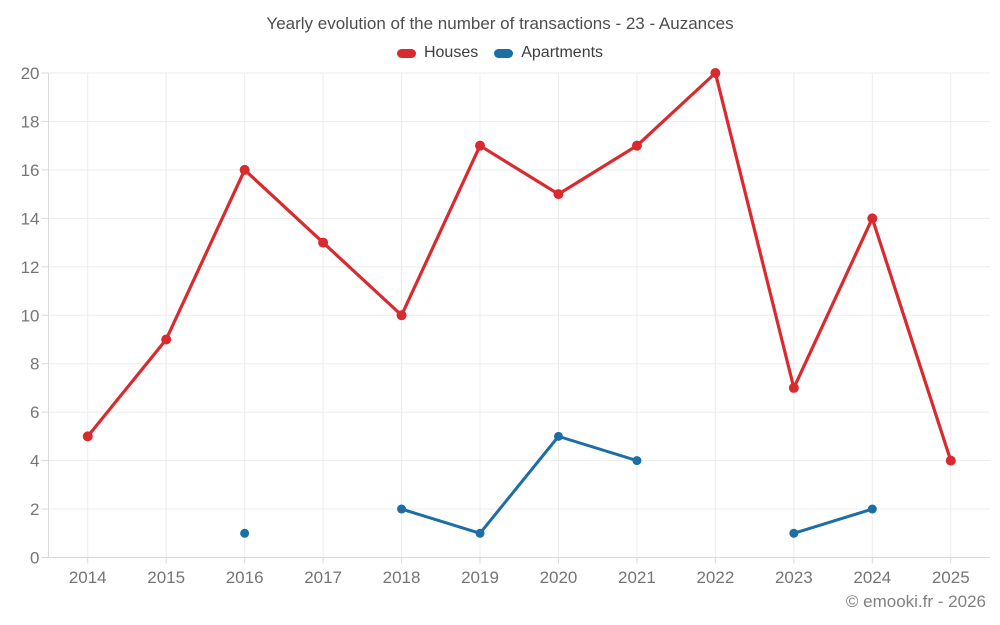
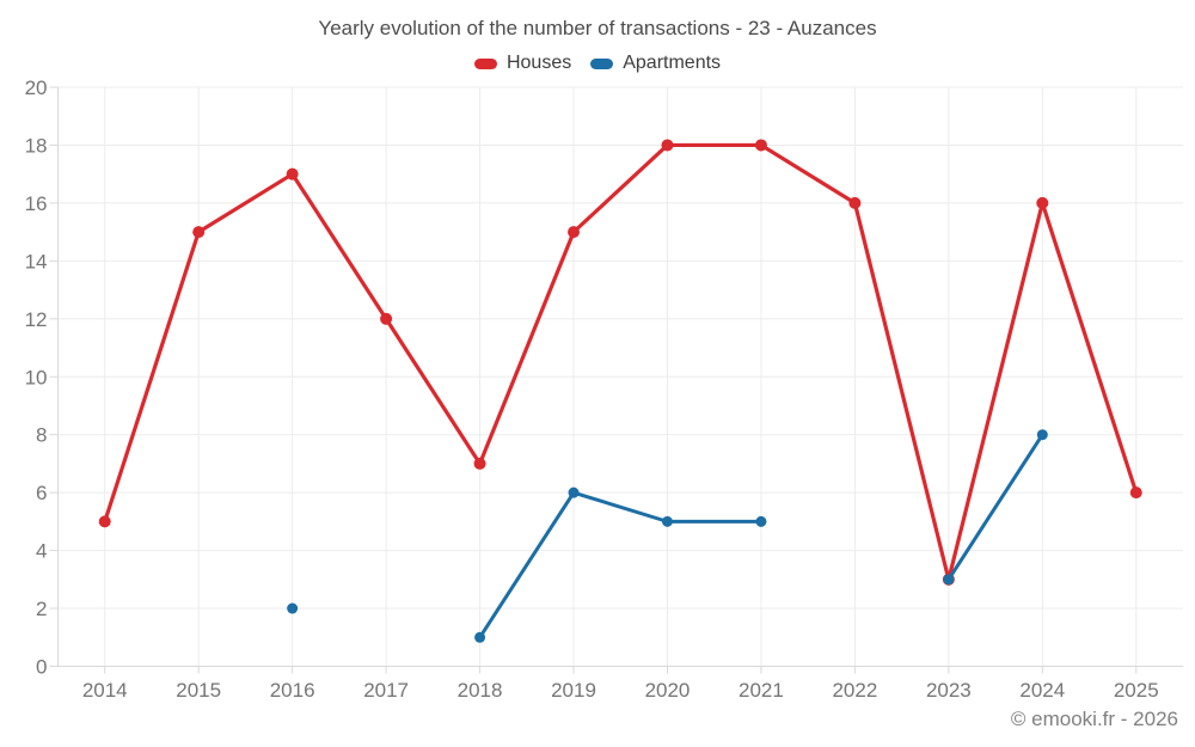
Houses/2015: 9 -> 15
Houses/2016: 16 -> 17
Apartments/2016: 1 -> 2
Houses/2017: 13 -> 12
Houses/2018: 10 -> 7
Apartments/2018: 2 -> 1
Houses/2019: 17 -> 15
Apartments/2019: 1 -> 6
Houses/2020: 15 -> 18
Houses/2021: 17 -> 18
Apartments/2021: 4 -> 5
Houses/2022: 20 -> 16
Houses/2023: 7 -> 3
Apartments/2023: 1 -> 3
Houses/2024: 14 -> 16
Apartments/2024: 2 -> 8
Houses/2025: 4 -> 6
